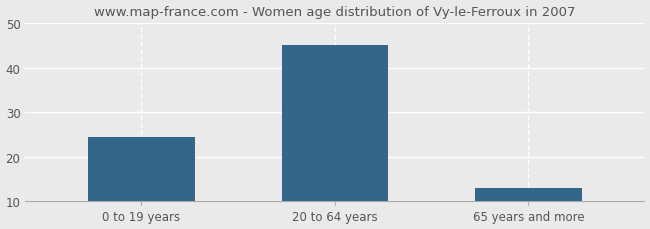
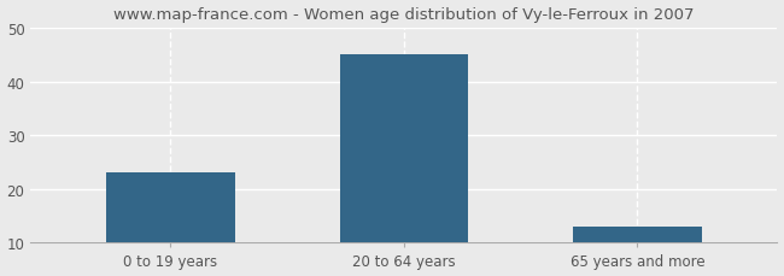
0 to 19 years: 24.5 -> 23.0
